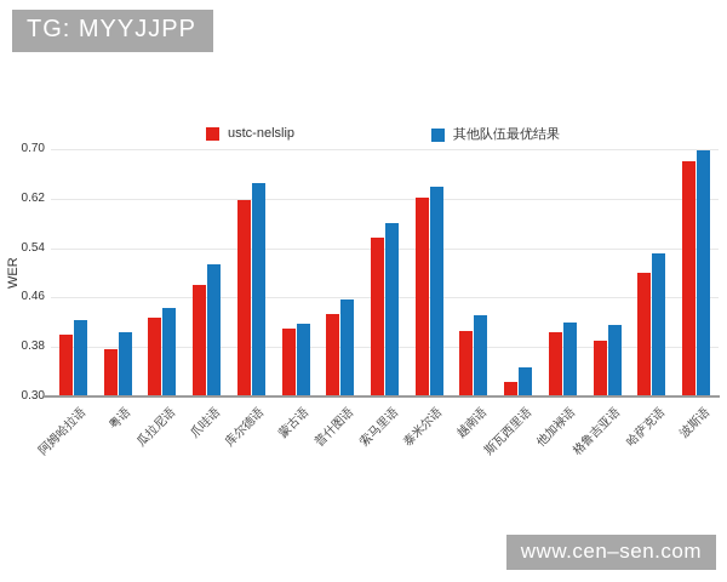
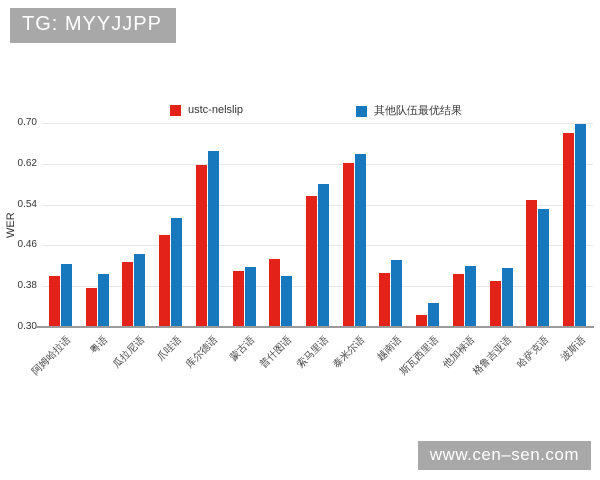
其他队伍最优结果/普什图语: 0.46 -> 0.40
ustc-nelslip/哈萨克语: 0.50 -> 0.55
